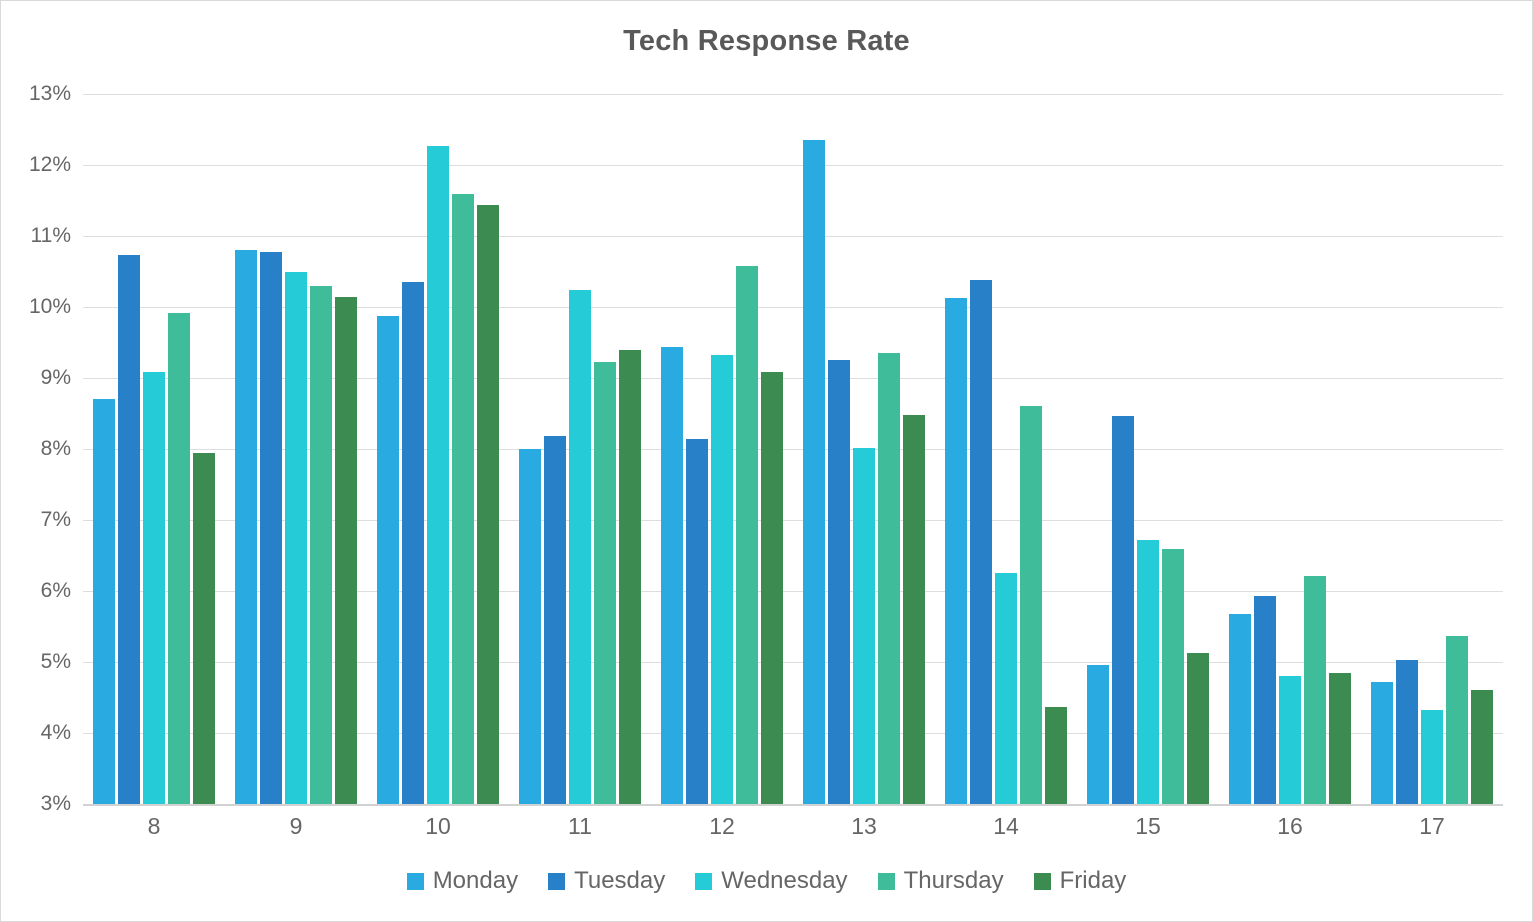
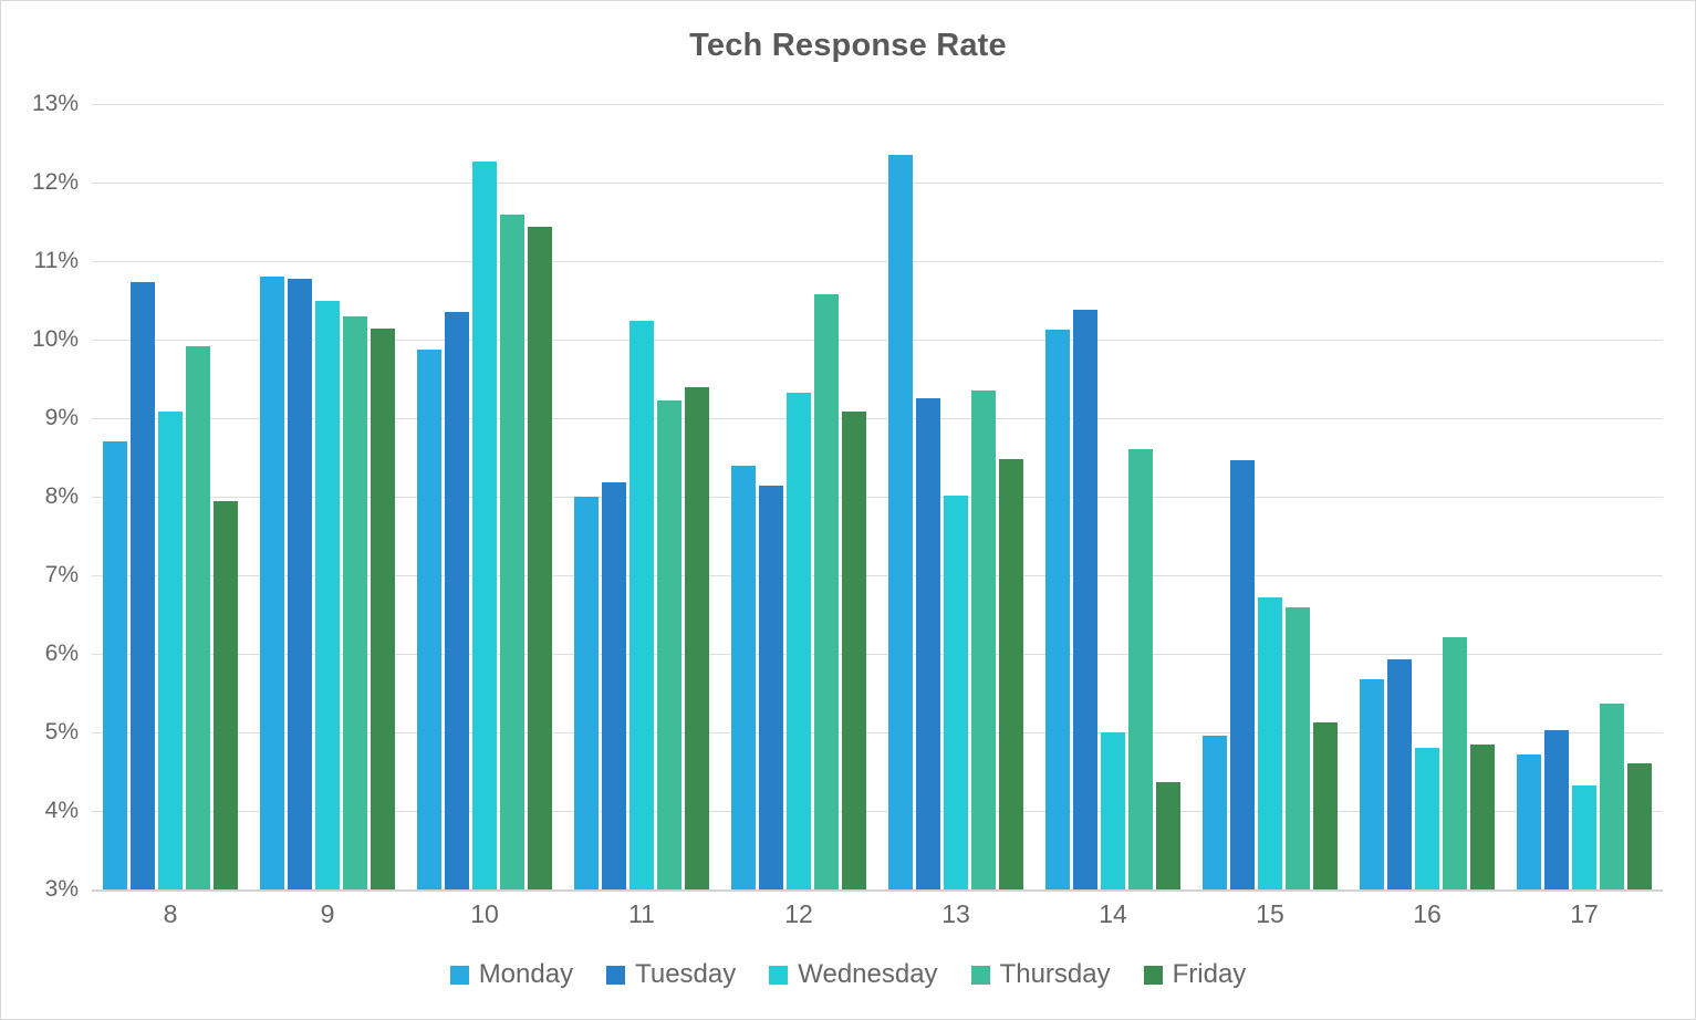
Monday/12: 9.4% -> 8.4%
Wednesday/14: 6.2% -> 5.0%
